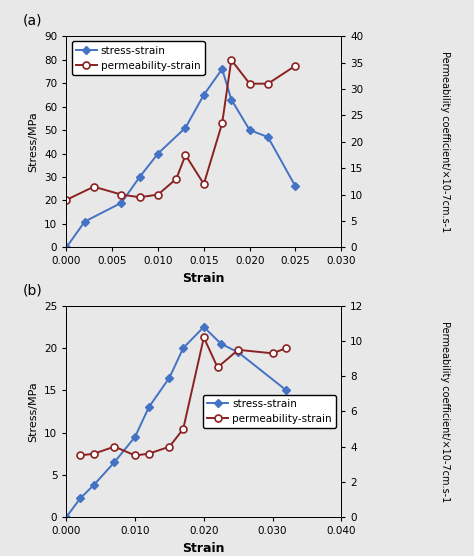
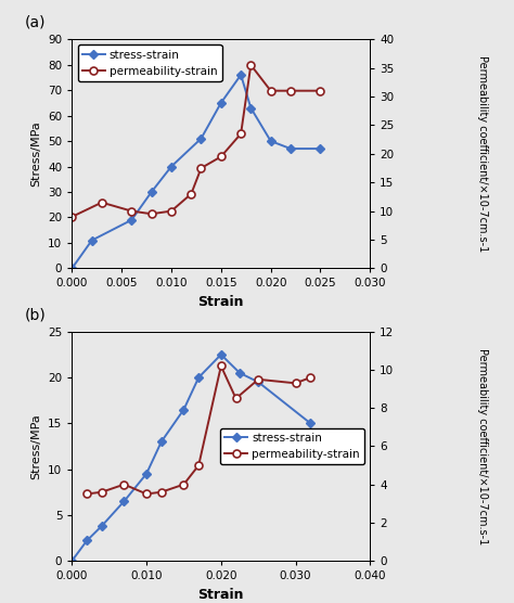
permeability-strain/0.015: 12.0 -> 19.5
stress-strain/0.025: 26 -> 47
permeability-strain/0.025: 34.4 -> 31.0
